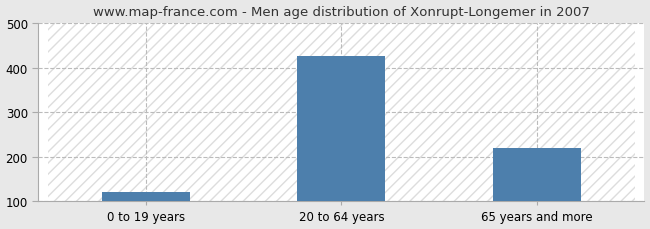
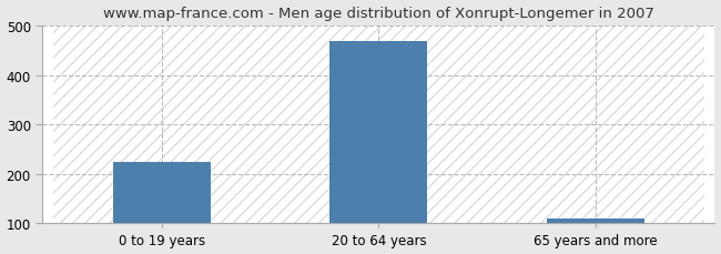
0 to 19 years: 120 -> 224
20 to 64 years: 425 -> 468
65 years and more: 220 -> 110
